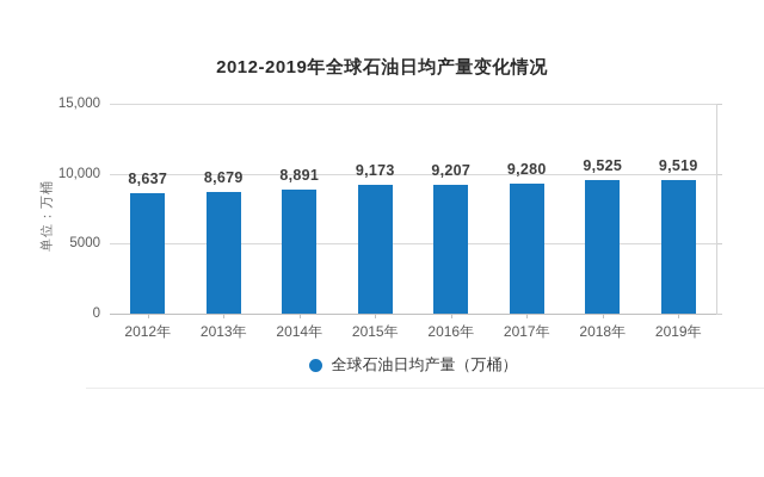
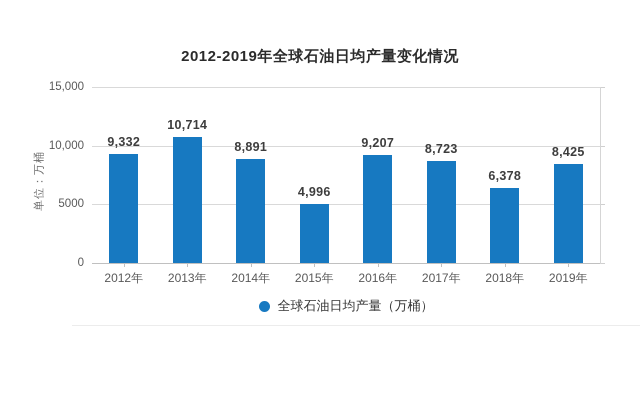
2012年: 8,637 -> 9,332
2013年: 8,679 -> 10,714
2015年: 9,173 -> 4,996
2017年: 9,280 -> 8,723
2018年: 9,525 -> 6,378
2019年: 9,519 -> 8,425
